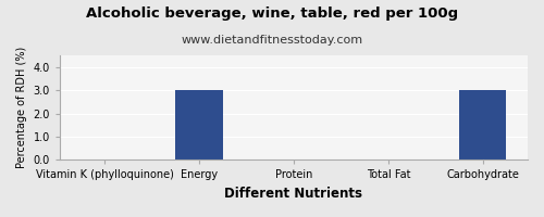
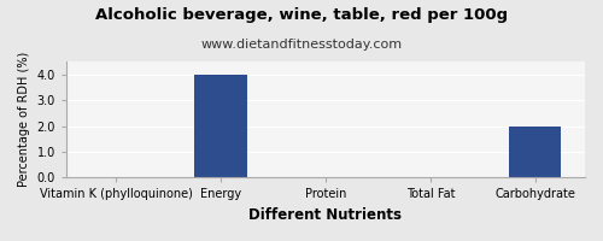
Energy: 3 -> 4
Carbohydrate: 3 -> 2
